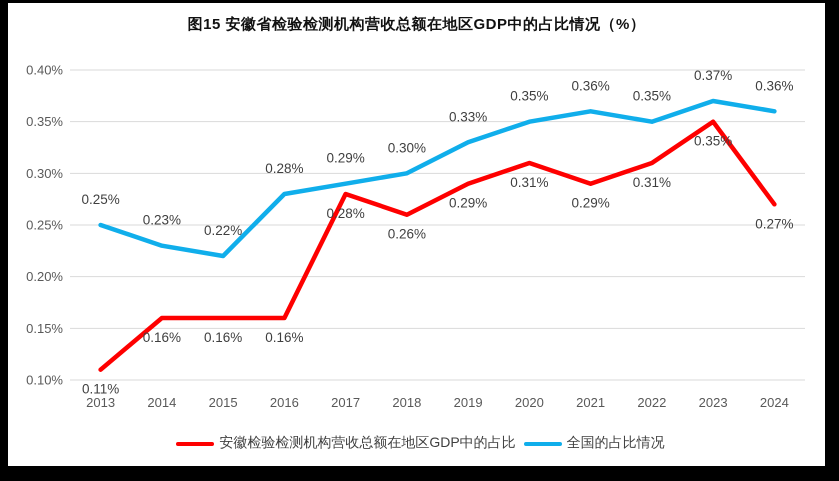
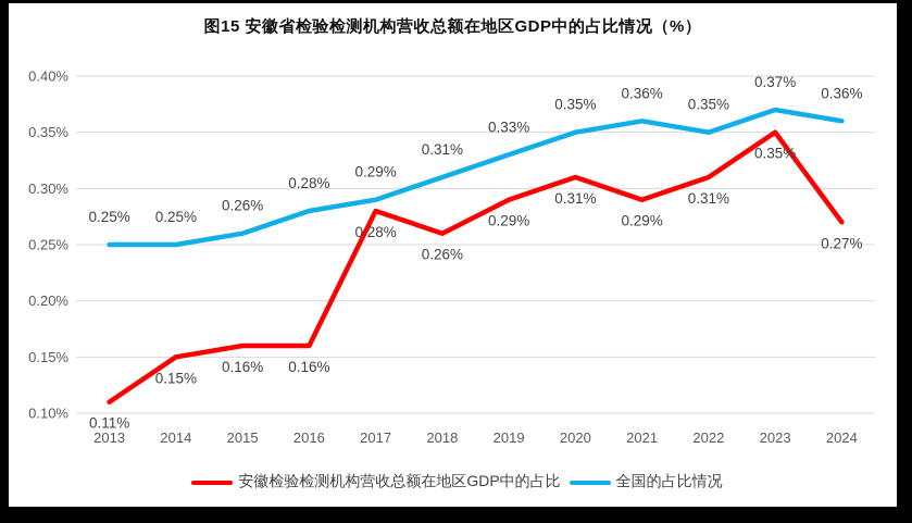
安徽检验检测机构营收总额在地区GDP中的占比/2014: 0.16% -> 0.15%
全国的占比情况/2014: 0.23% -> 0.25%
全国的占比情况/2015: 0.22% -> 0.26%
全国的占比情况/2018: 0.30% -> 0.31%
